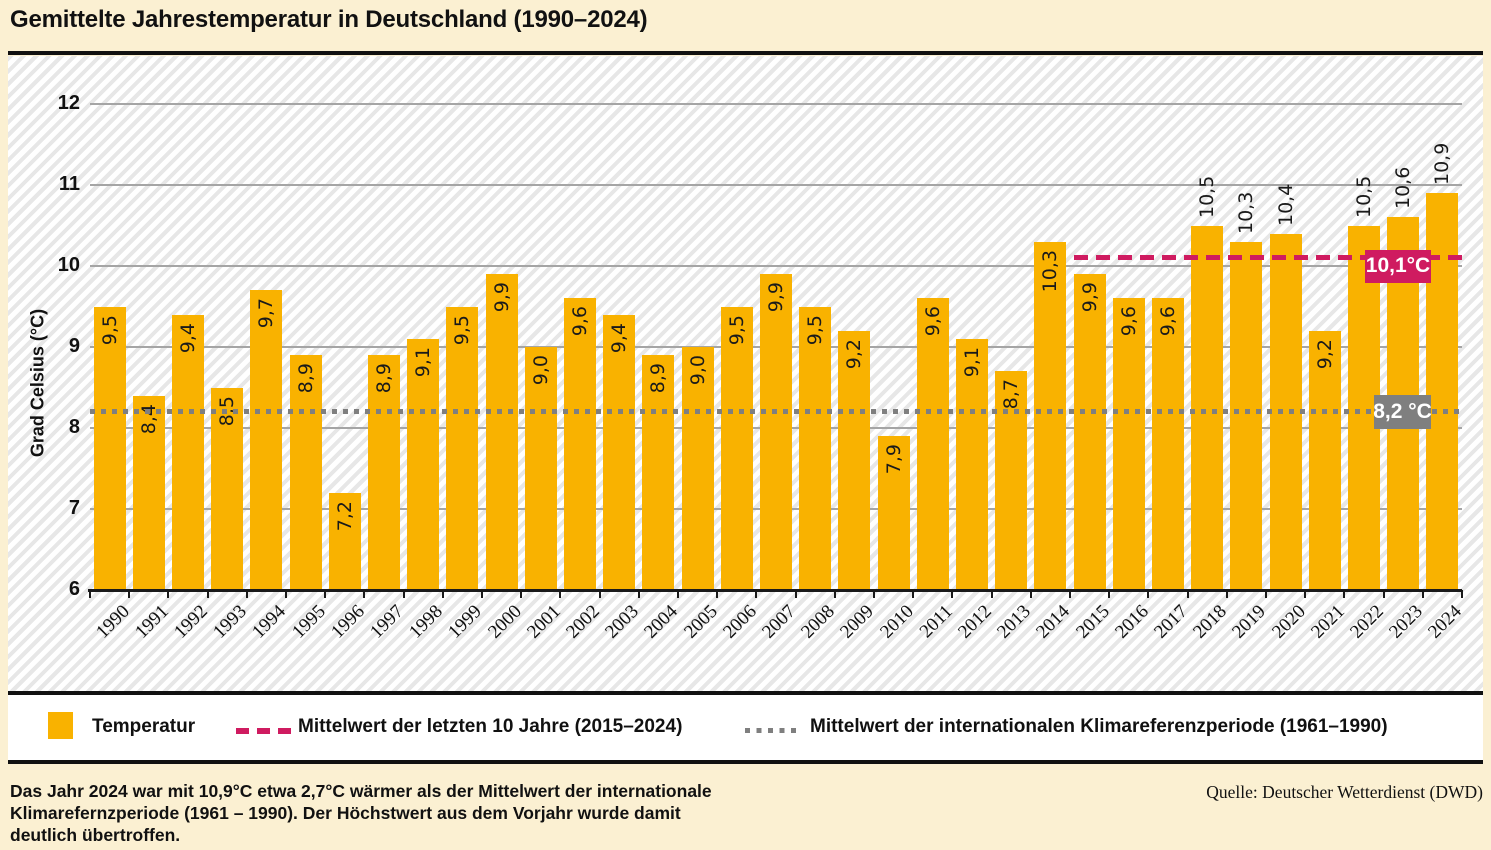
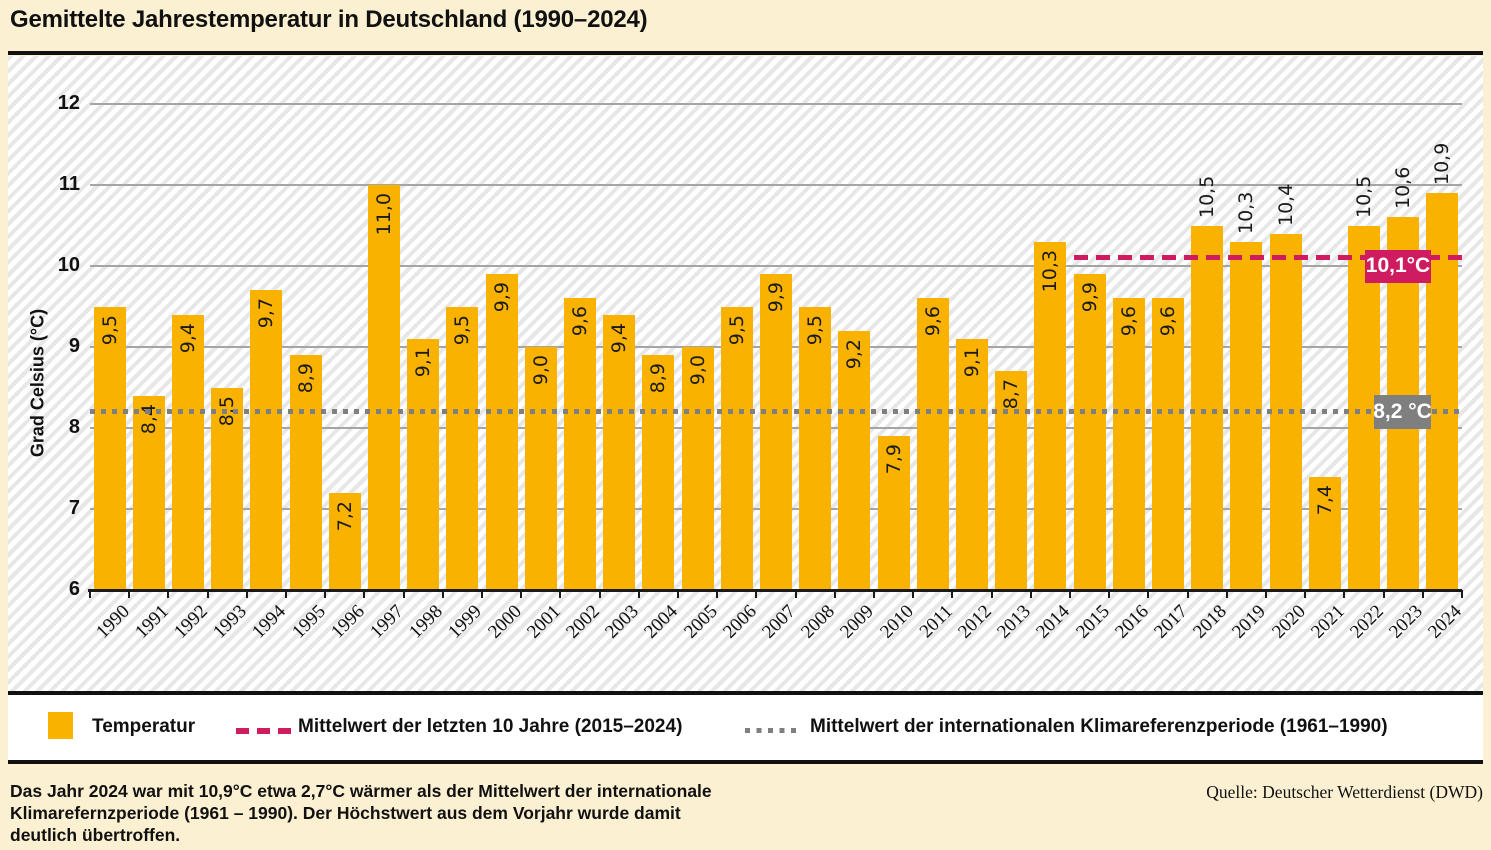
1997: 8,9 -> 11,0
2021: 9,2 -> 7,4
